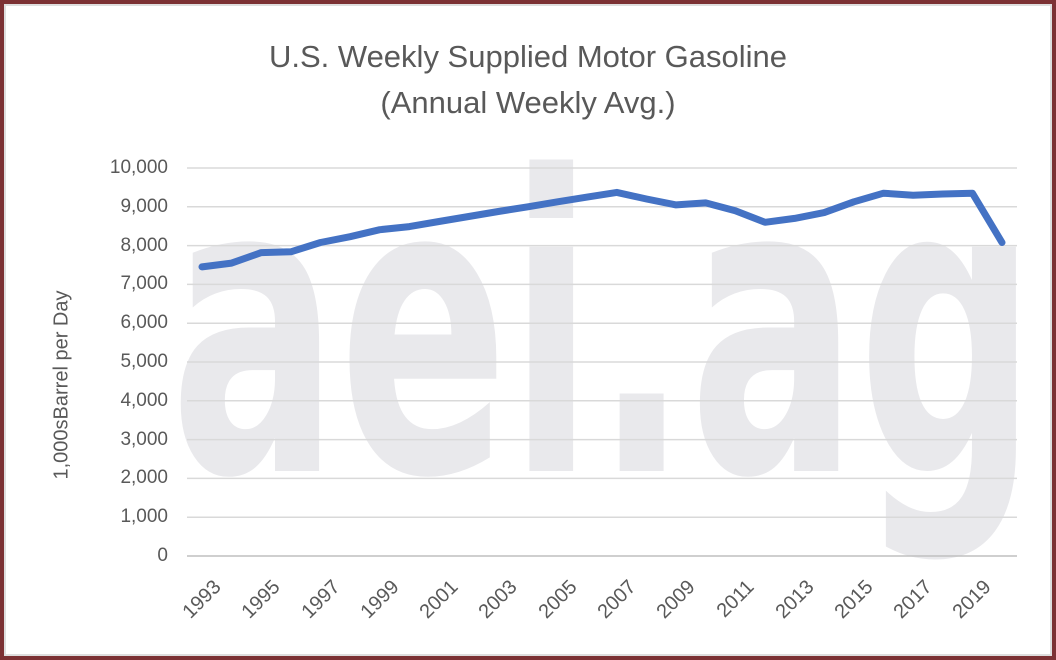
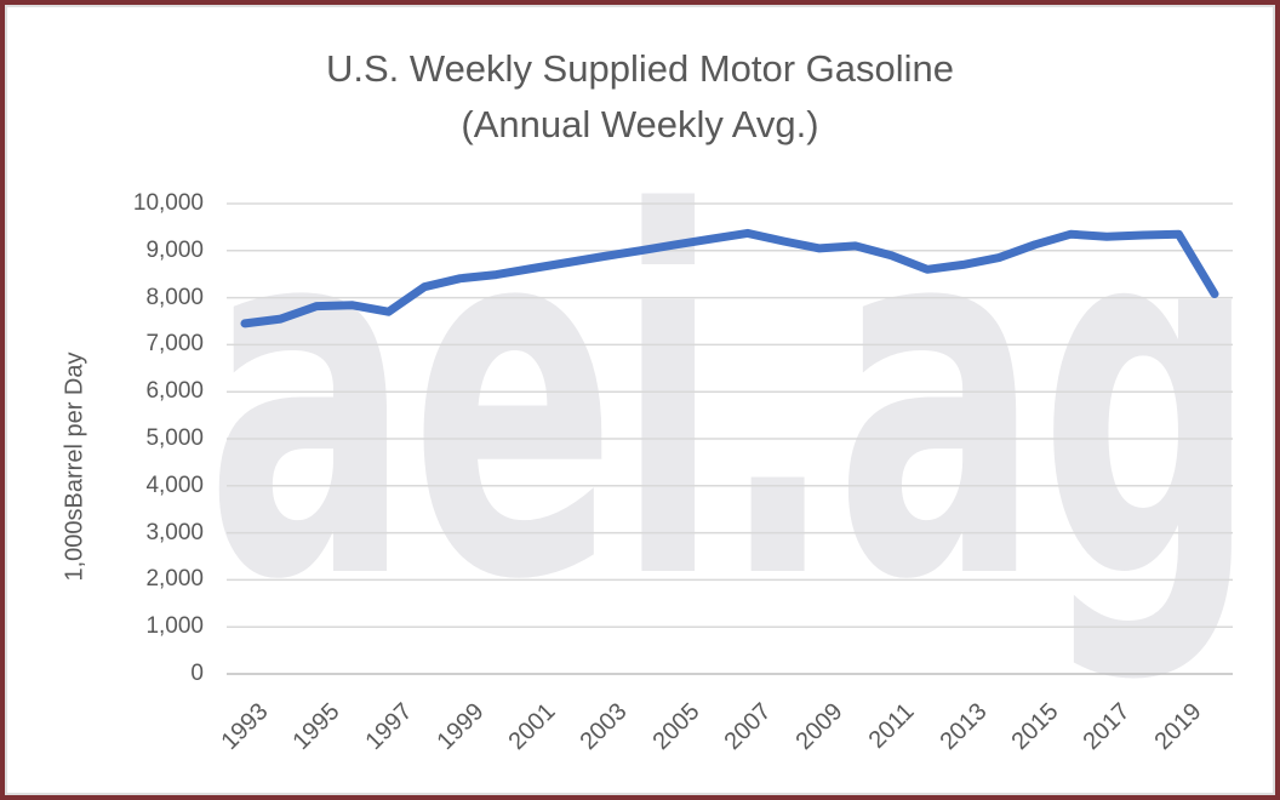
1997: 8100 -> 7700
